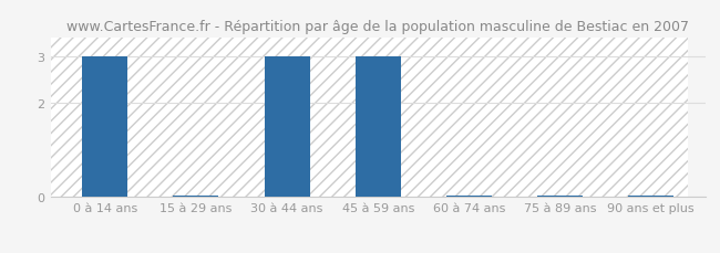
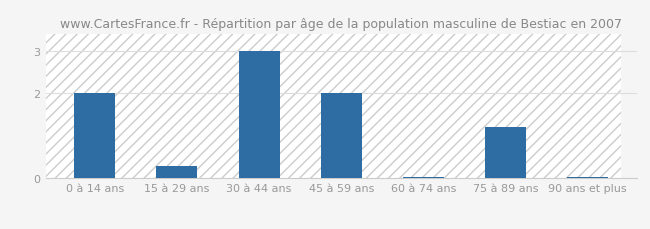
0 à 14 ans: 3.00 -> 2.00
15 à 29 ans: 0.03 -> 0.30
45 à 59 ans: 3.00 -> 2.00
75 à 89 ans: 0.03 -> 1.20
